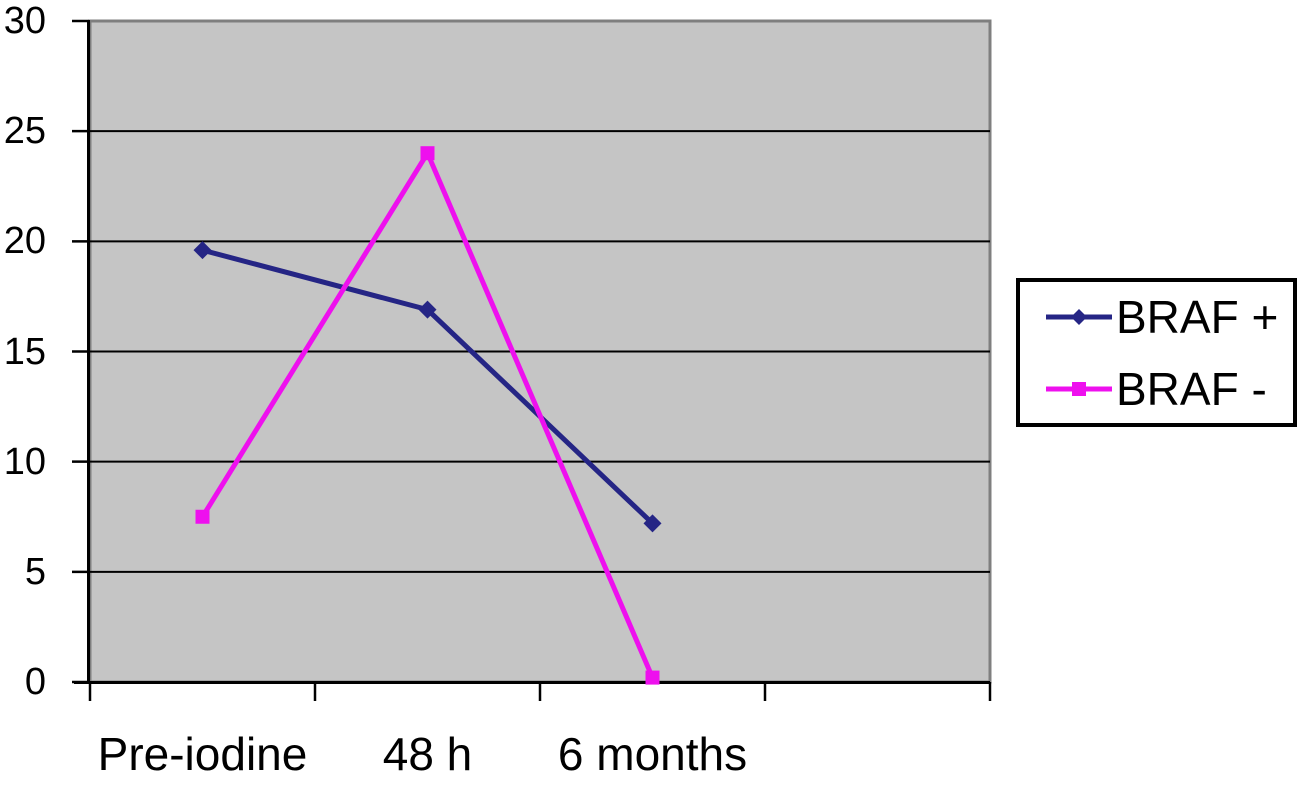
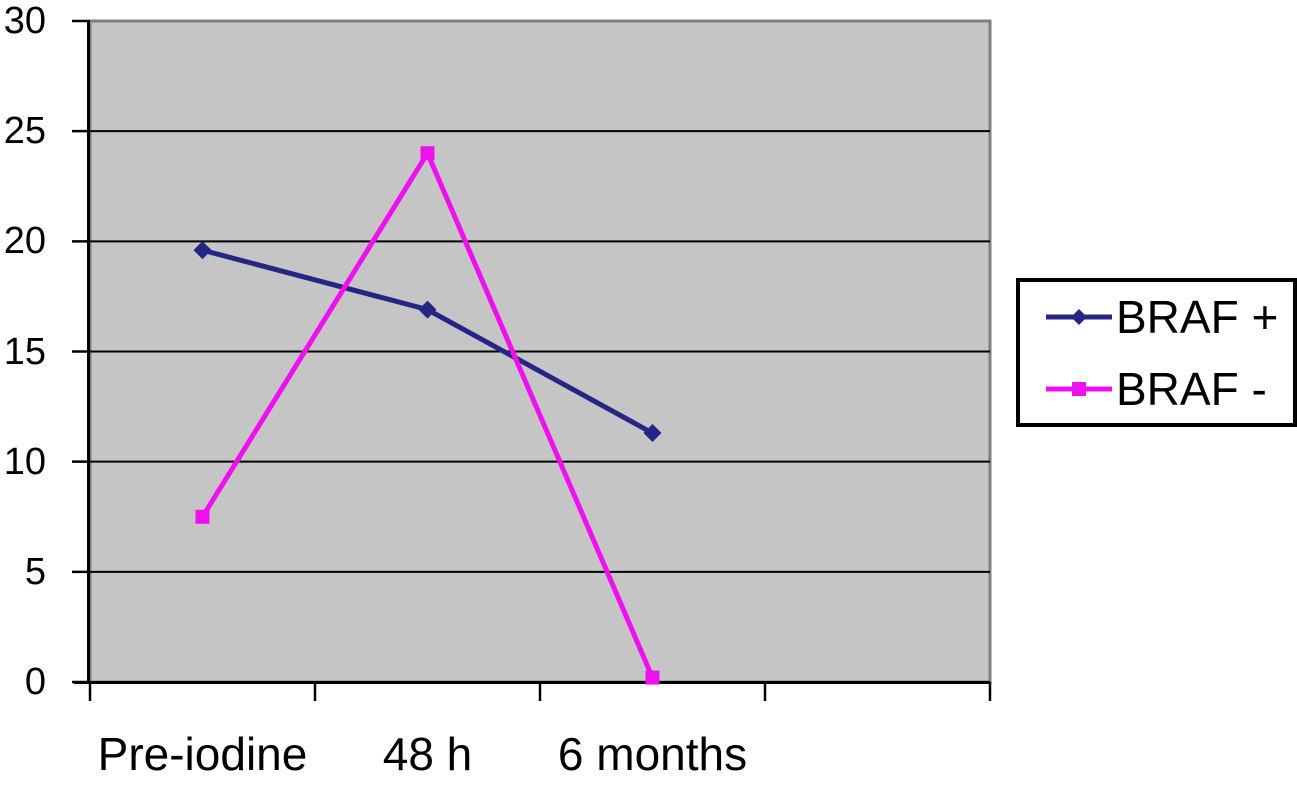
BRAF +/6 months: 7.2 -> 11.3
